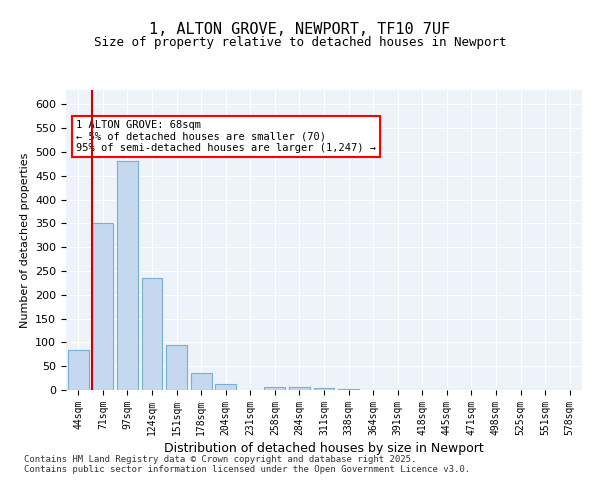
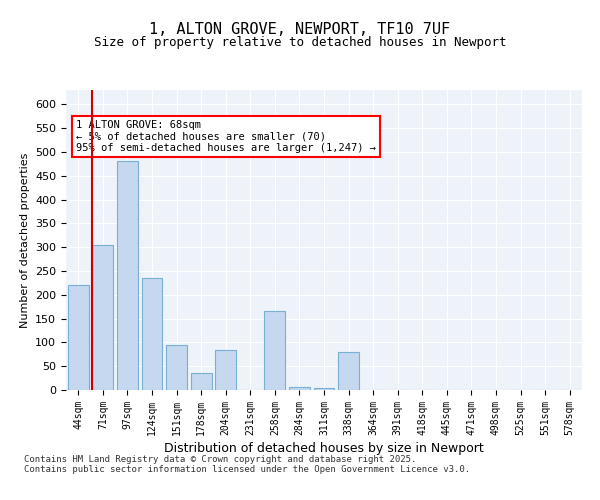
44sqm: 85 -> 220
71sqm: 350 -> 305
204sqm: 13 -> 85
258sqm: 7 -> 165
338sqm: 2 -> 80
